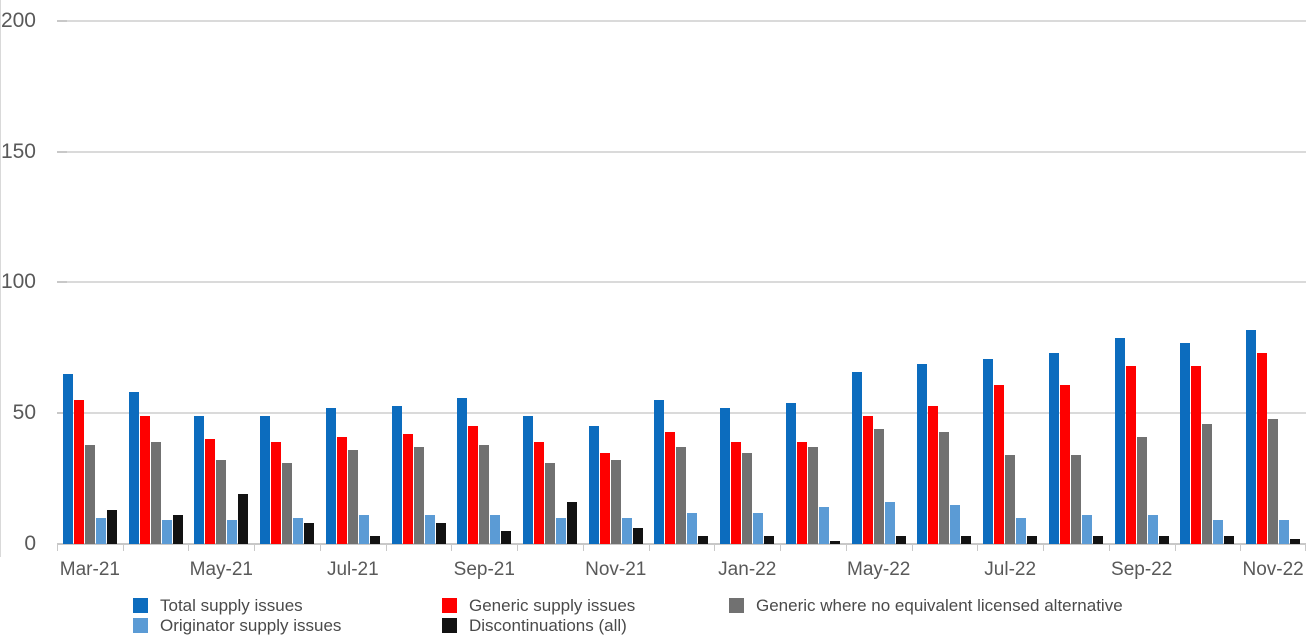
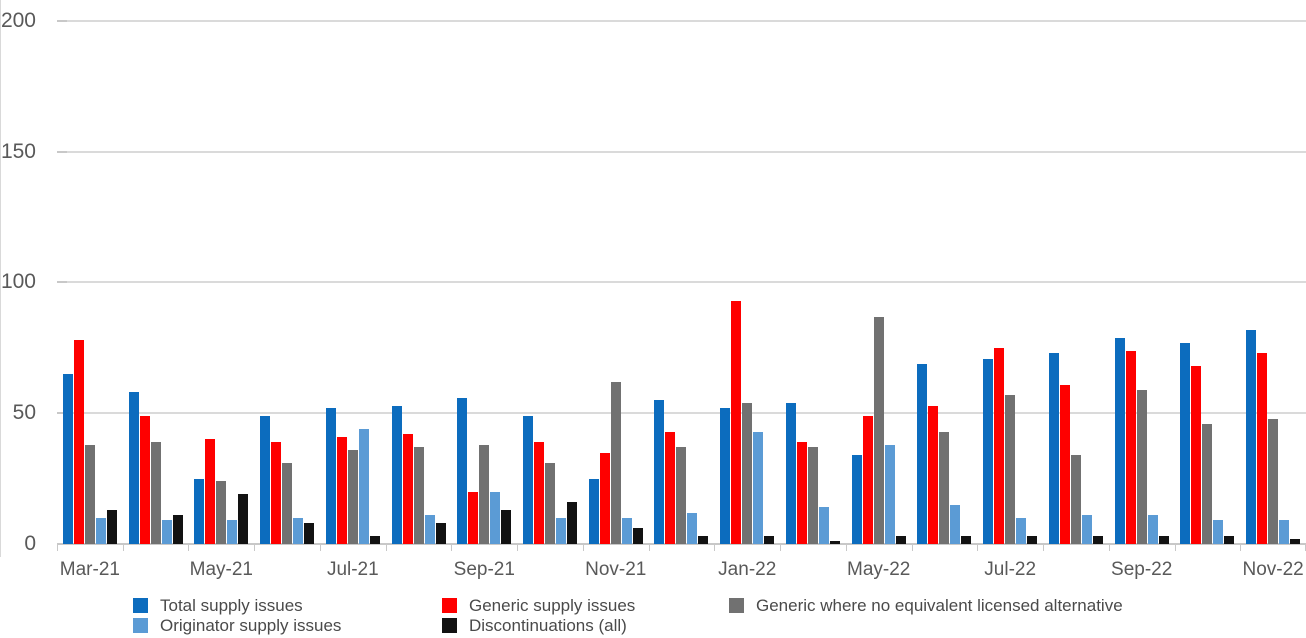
Generic supply issues/Mar-21: 55 -> 78
Total supply issues/May-21: 49 -> 25
Generic where no equivalent licensed alternative/May-21: 32 -> 24
Originator supply issues/Jul-21: 11 -> 44
Generic supply issues/Sep-21: 45 -> 20
Originator supply issues/Sep-21: 11 -> 20
Discontinuations (all)/Sep-21: 5 -> 13
Total supply issues/Nov-21: 45 -> 25
Generic where no equivalent licensed alternative/Nov-21: 32 -> 62
Generic supply issues/Jan-22: 39 -> 93
Generic where no equivalent licensed alternative/Jan-22: 35 -> 54
Originator supply issues/Jan-22: 12 -> 43
Total supply issues/May-22: 66 -> 34
Generic where no equivalent licensed alternative/May-22: 44 -> 87
Originator supply issues/May-22: 16 -> 38
Generic supply issues/Jul-22: 61 -> 75
Generic where no equivalent licensed alternative/Jul-22: 34 -> 57
Generic supply issues/Sep-22: 68 -> 74
Generic where no equivalent licensed alternative/Sep-22: 41 -> 59
